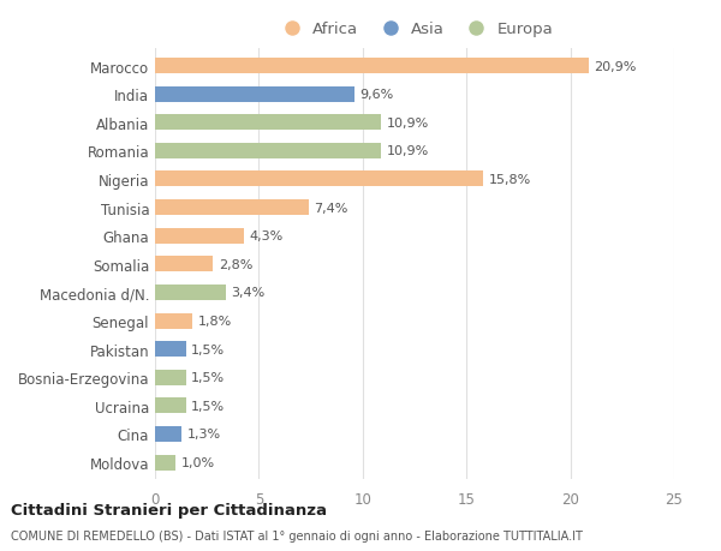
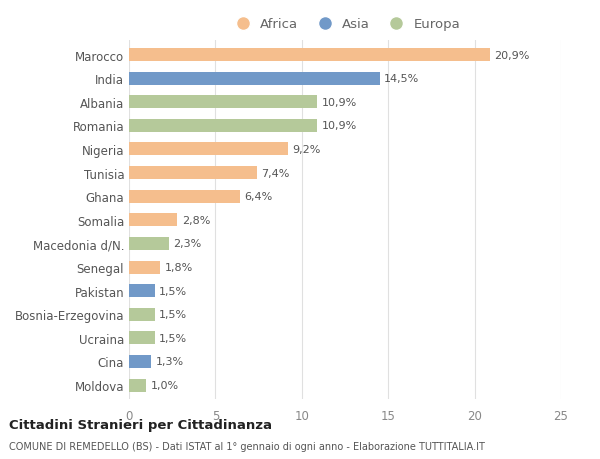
India: 9,6% -> 14,5%
Nigeria: 15,8% -> 9,2%
Ghana: 4,3% -> 6,4%
Macedonia d/N.: 3,4% -> 2,3%
